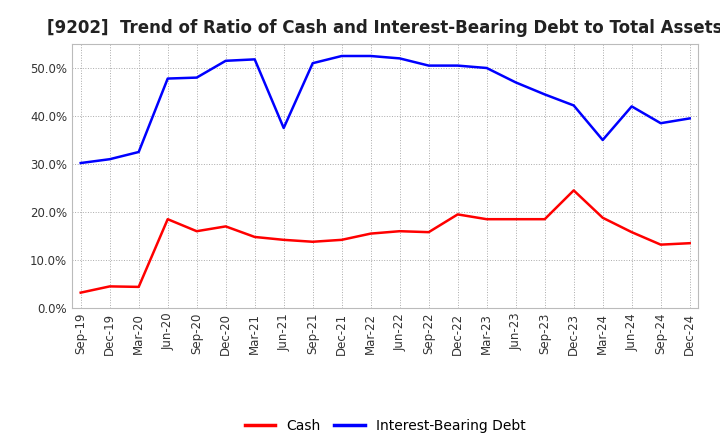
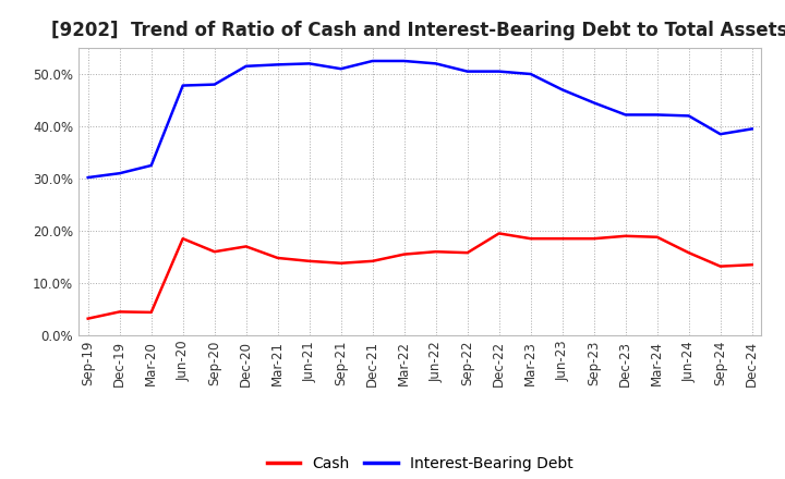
Interest-Bearing Debt/Jun-21: 37.5% -> 52.0%
Cash/Dec-23: 24.5% -> 19.0%
Interest-Bearing Debt/Mar-24: 35.0% -> 42.2%
